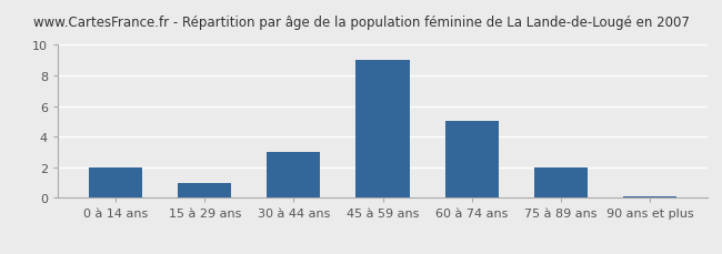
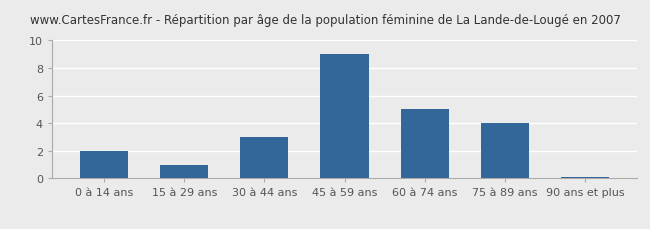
75 à 89 ans: 2.0 -> 4.0
